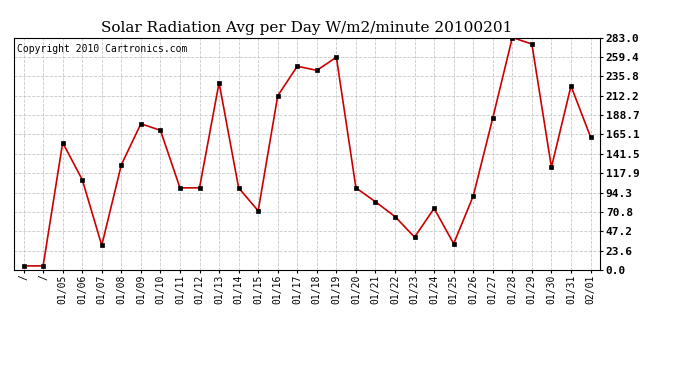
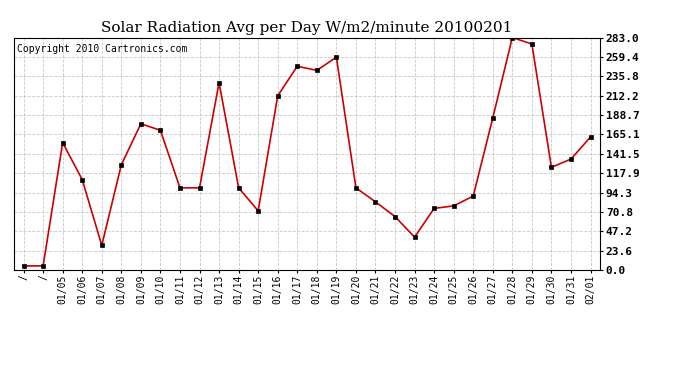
01/25: 32 -> 78
01/31: 224 -> 135
